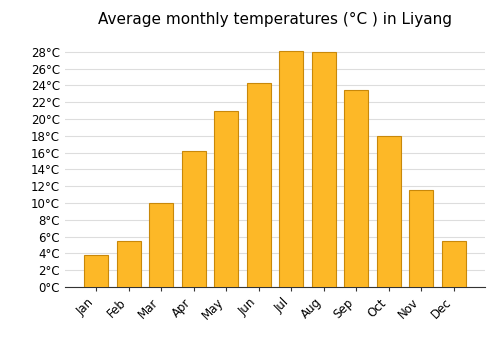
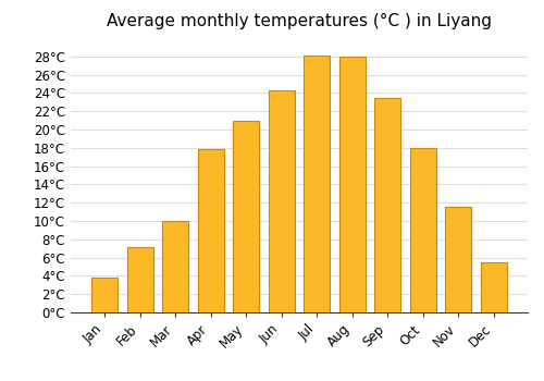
Feb: 5.5°C -> 7.2°C
Apr: 16.2°C -> 17.8°C
